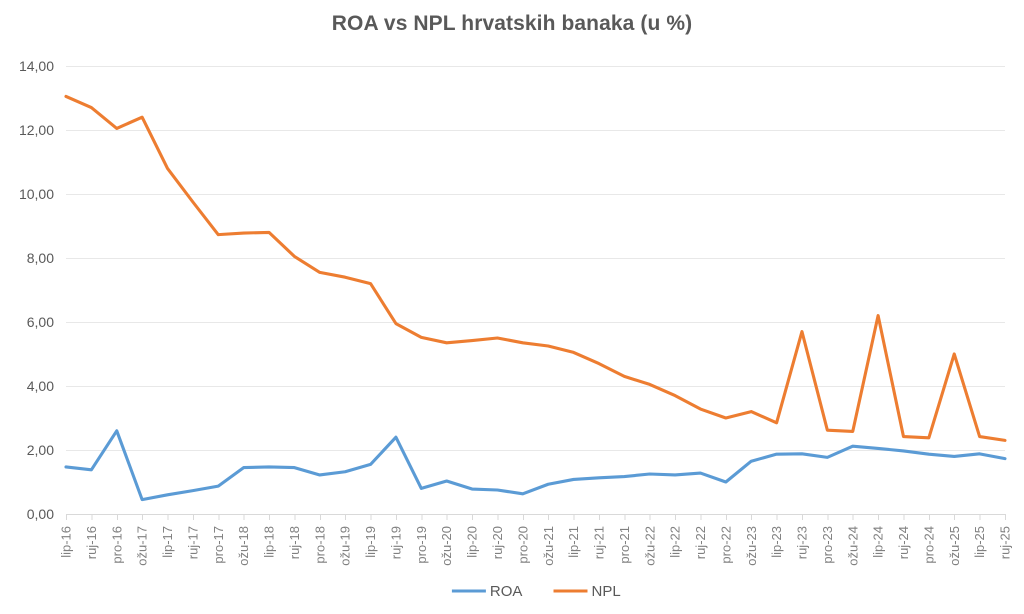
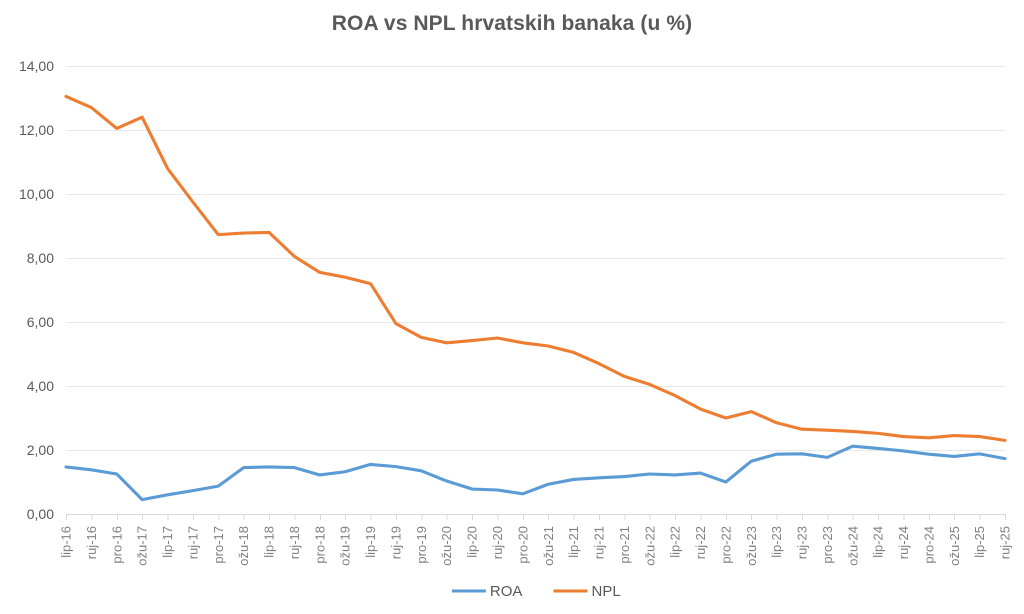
ROA/pro-16: 2,6 -> 1,2
ROA/ruj-19: 2,4 -> 1,5
ROA/pro-19: 0,8 -> 1,4
NPL/ruj-23: 5,7 -> 2,6
NPL/lip-24: 6,2 -> 2,5
NPL/ožu-25: 5,0 -> 2,5
